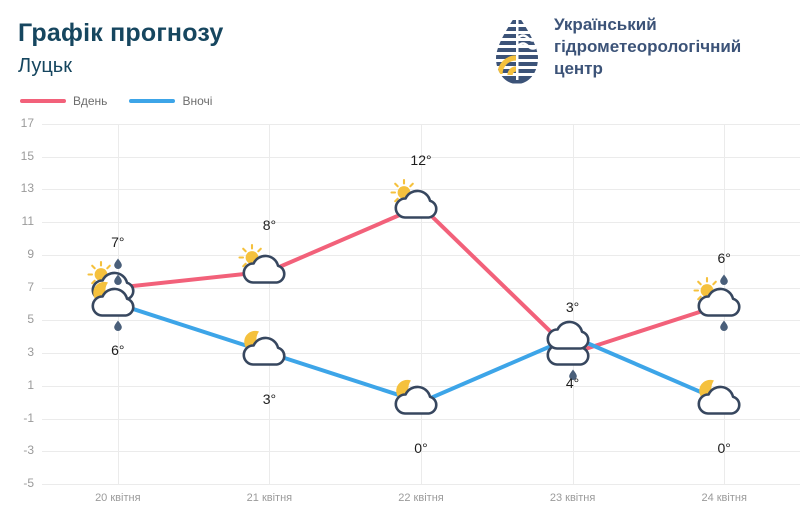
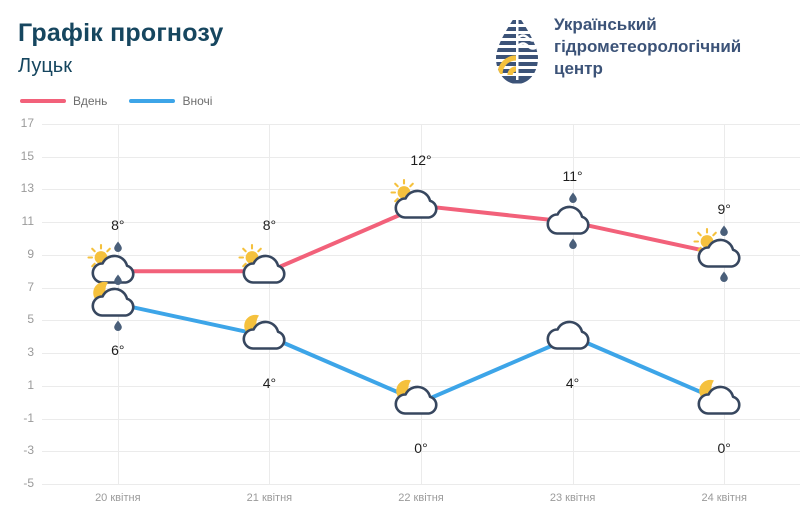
Вдень/20 квітня: 7° -> 8°
Вночі/21 квітня: 3° -> 4°
Вдень/23 квітня: 3° -> 11°
Вдень/24 квітня: 6° -> 9°
